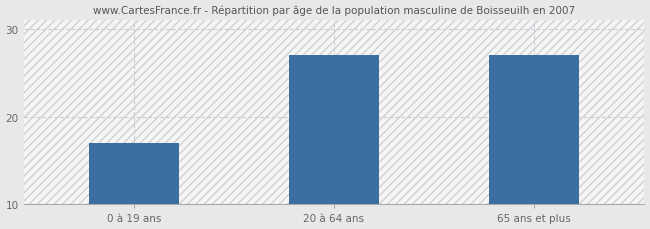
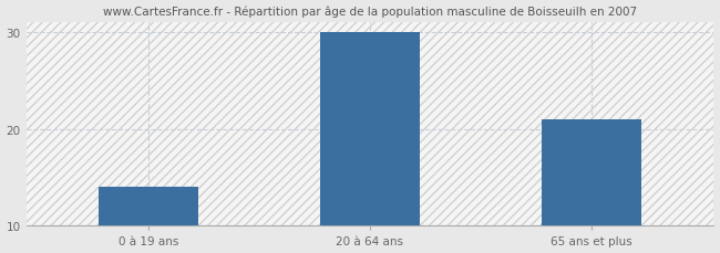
0 à 19 ans: 17 -> 14
20 à 64 ans: 27 -> 30
65 ans et plus: 27 -> 21
